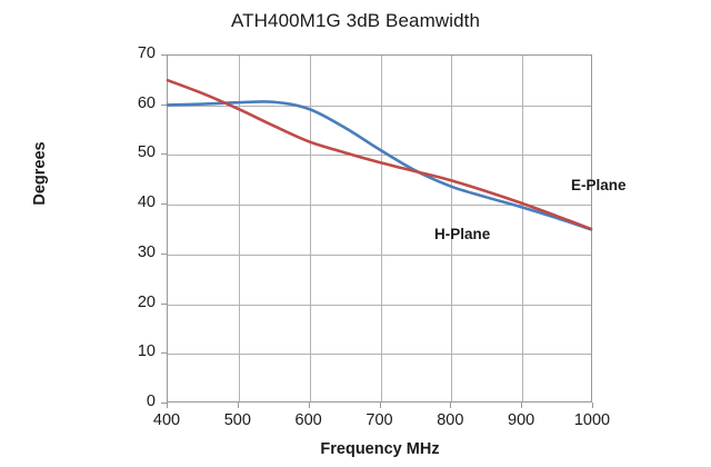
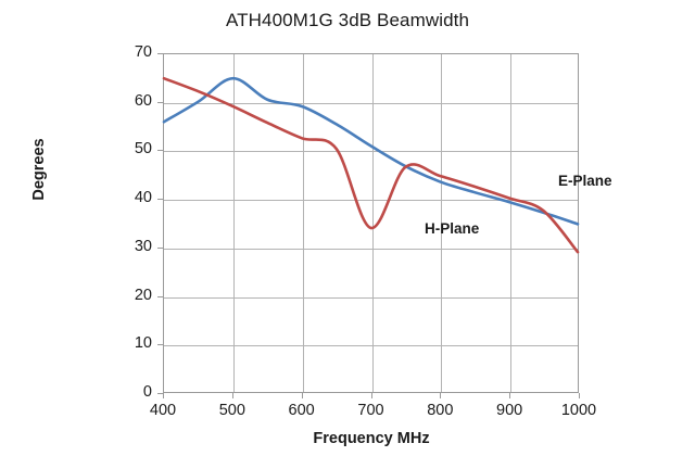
E-Plane/400: 60 -> 56
E-Plane/500: 60 -> 65
H-Plane/700: 48 -> 34
H-Plane/1000: 35 -> 29
